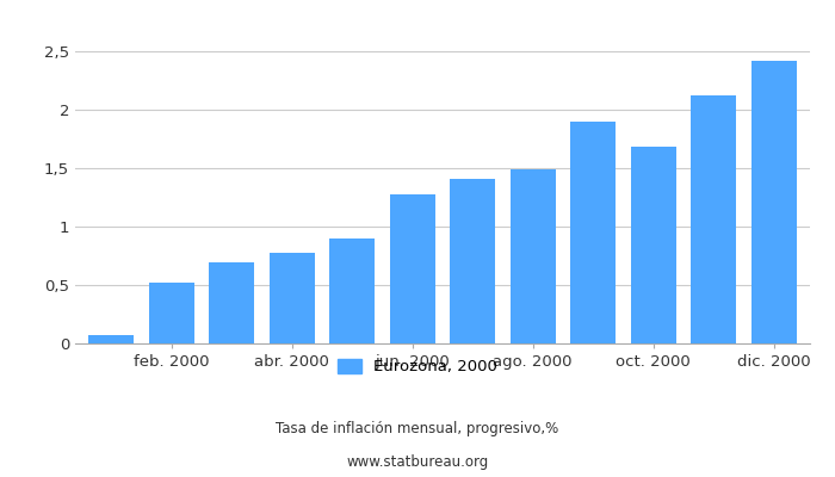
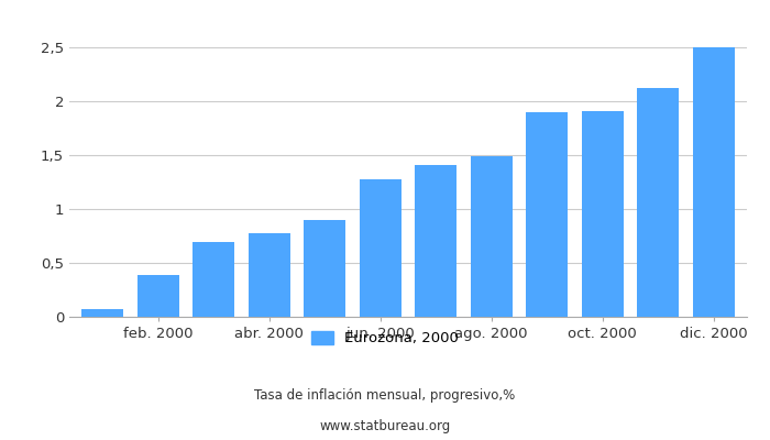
feb. 2000: 0,52 -> 0,39
oct. 2000: 1,68 -> 1,91
dic. 2000: 2,42 -> 2,50
